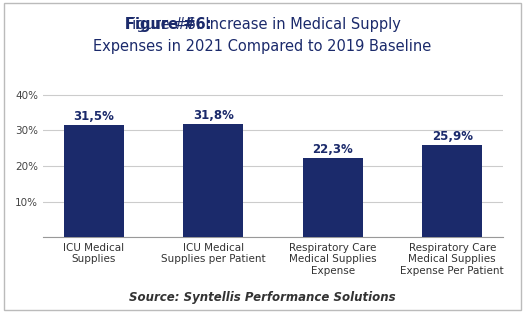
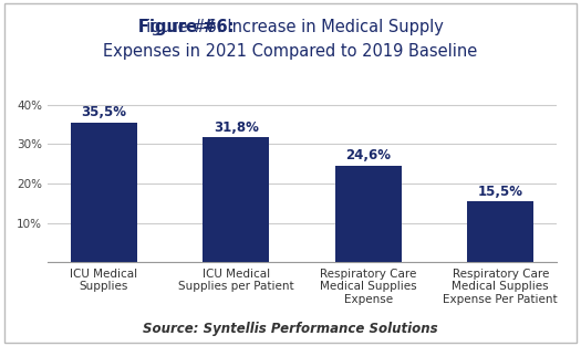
ICU Medical Supplies: 31,5% -> 35,5%
Respiratory Care Medical Supplies Expense: 22,3% -> 24,6%
Respiratory Care Medical Supplies Expense Per Patient: 25,9% -> 15,5%
